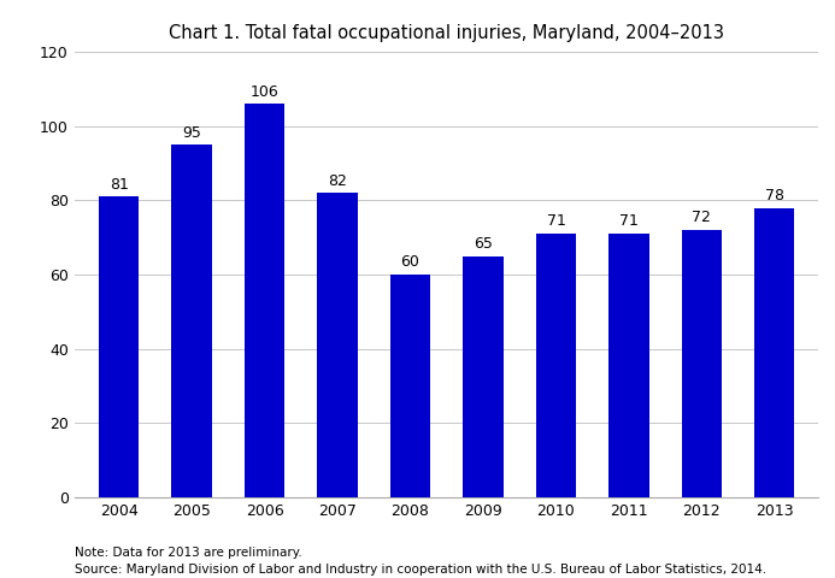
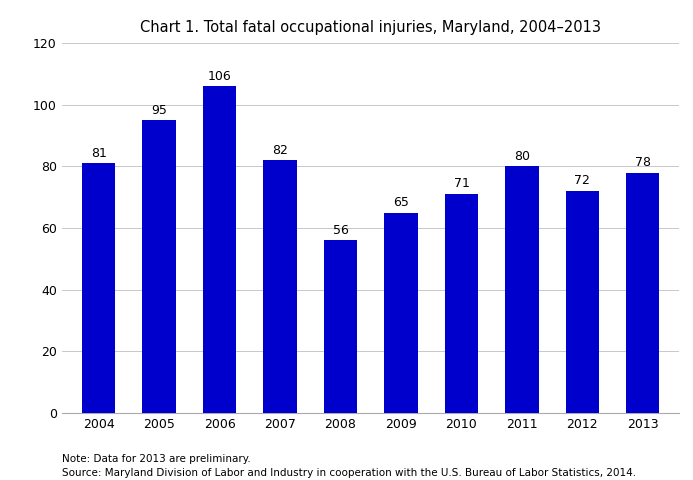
2008: 60 -> 56
2011: 71 -> 80
